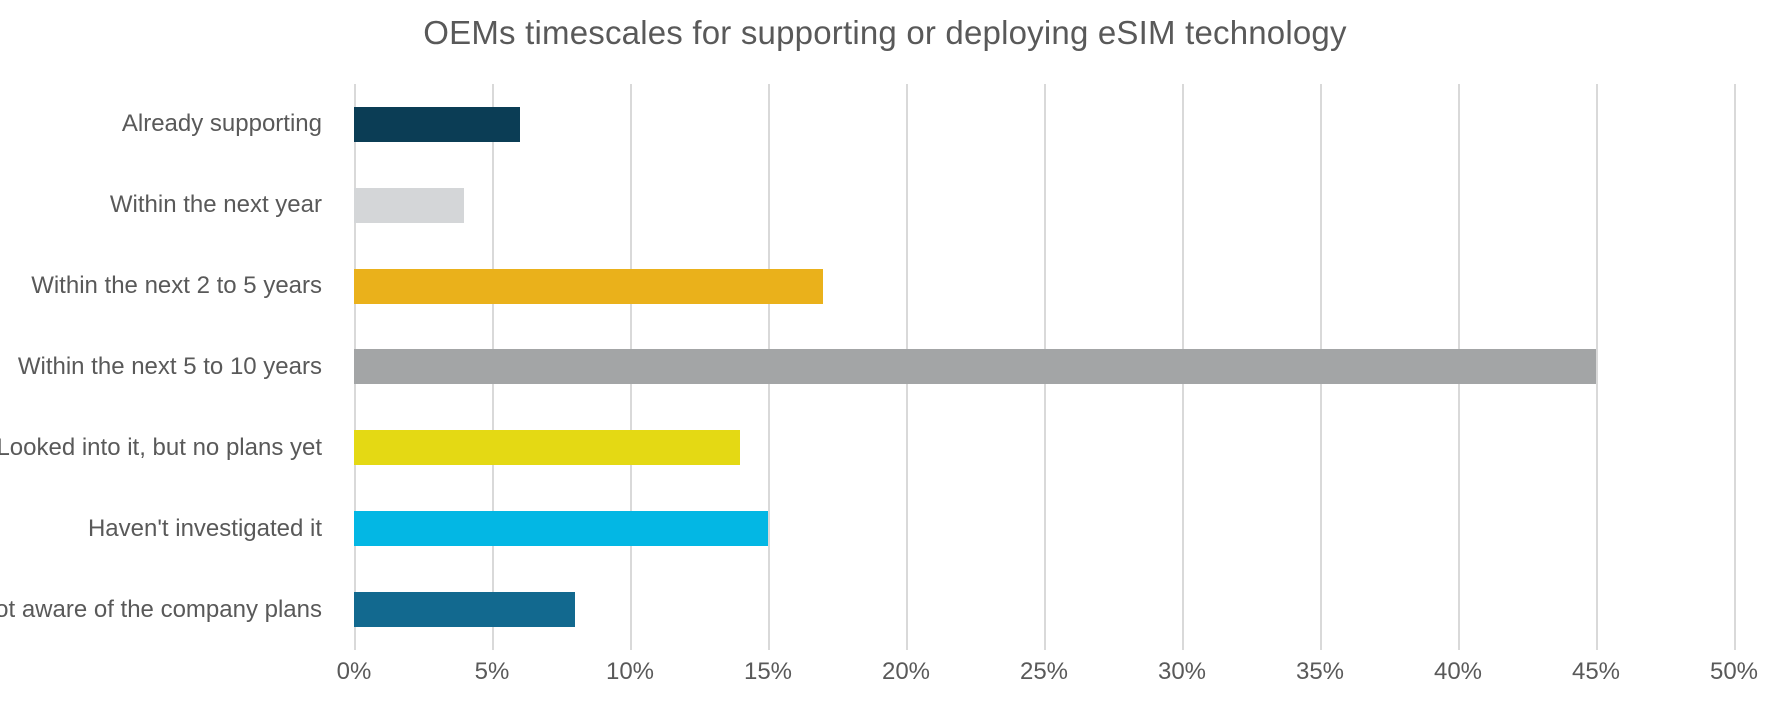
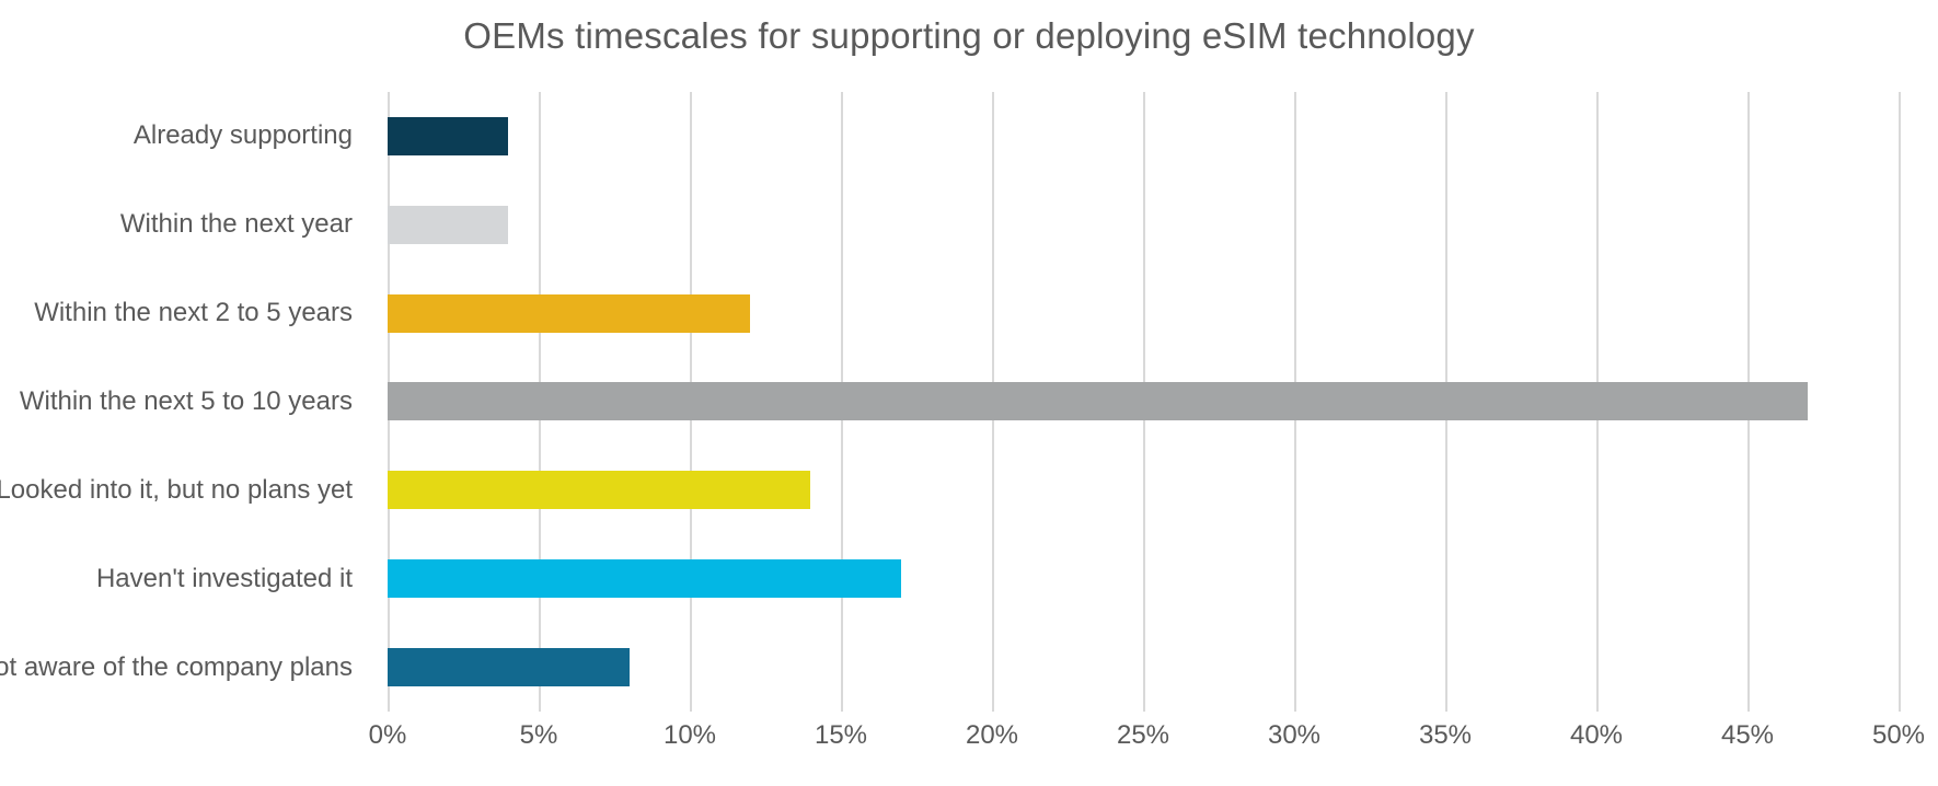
Already supporting: 6% -> 4%
Within the next 2 to 5 years: 17% -> 12%
Within the next 5 to 10 years: 45% -> 47%
Haven't investigated it: 15% -> 17%
